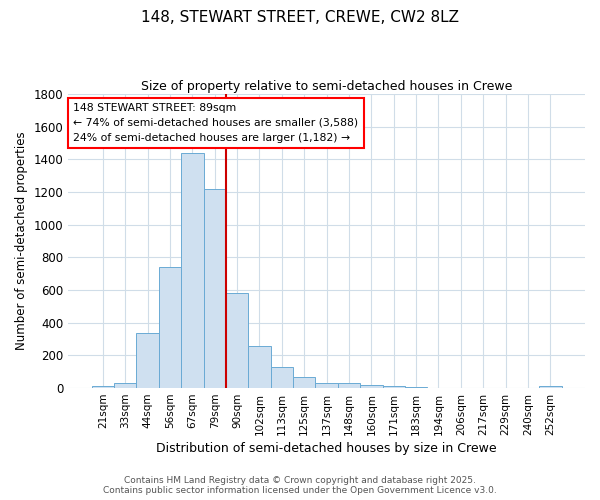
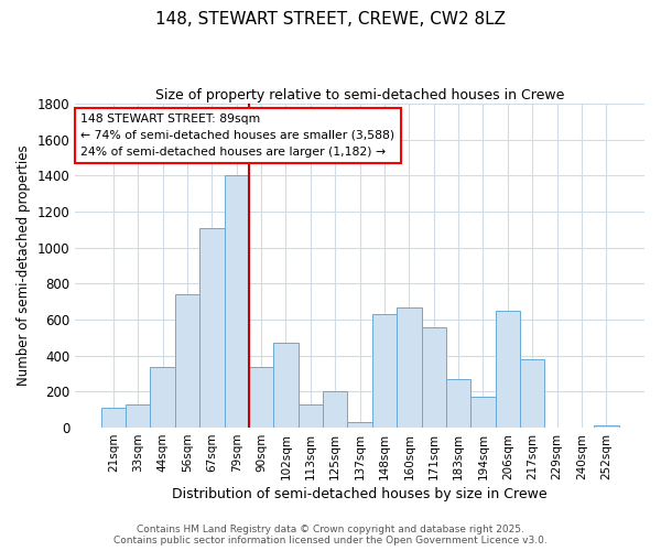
21sqm: 10 -> 110
33sqm: 30 -> 130
67sqm: 1440 -> 1110
79sqm: 1220 -> 1400
90sqm: 580 -> 340
102sqm: 260 -> 470
125sqm: 60 -> 200
148sqm: 30 -> 630
160sqm: 20 -> 670
171sqm: 20 -> 560
183sqm: 0 -> 270
194sqm: 0 -> 170
206sqm: 0 -> 650
217sqm: 0 -> 380
